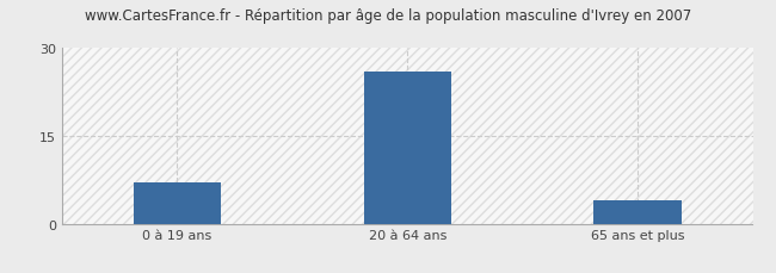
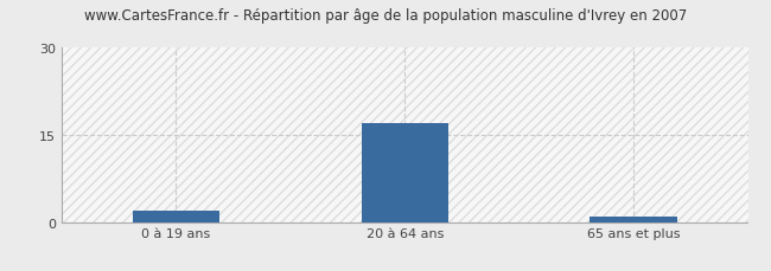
0 à 19 ans: 7 -> 2
20 à 64 ans: 26 -> 17
65 ans et plus: 4 -> 1
